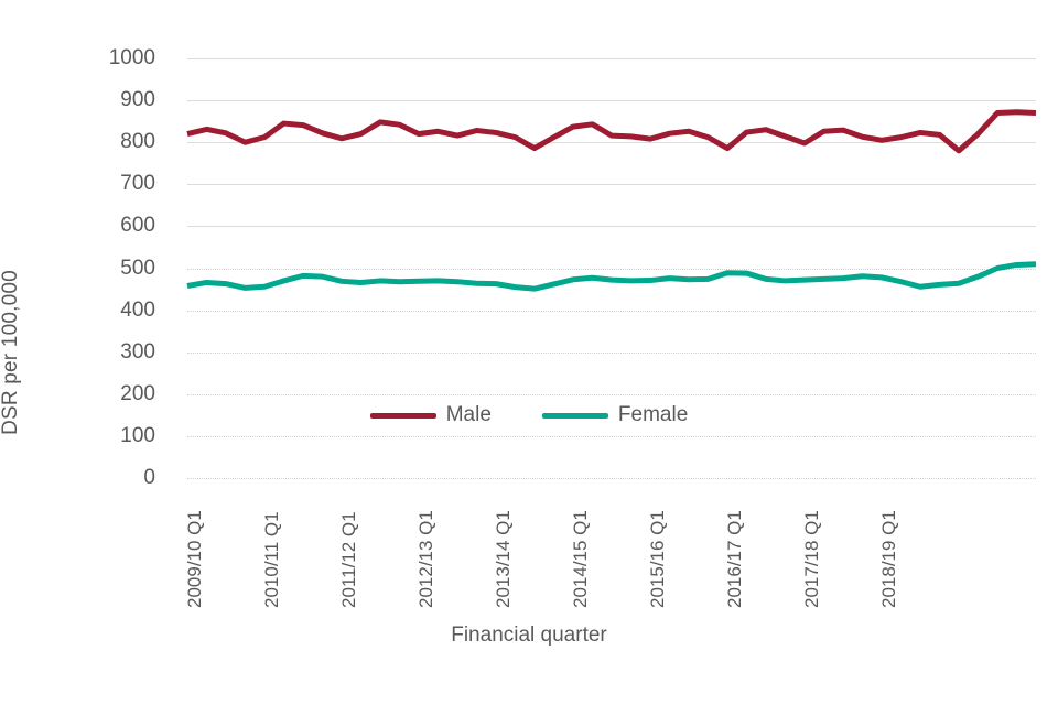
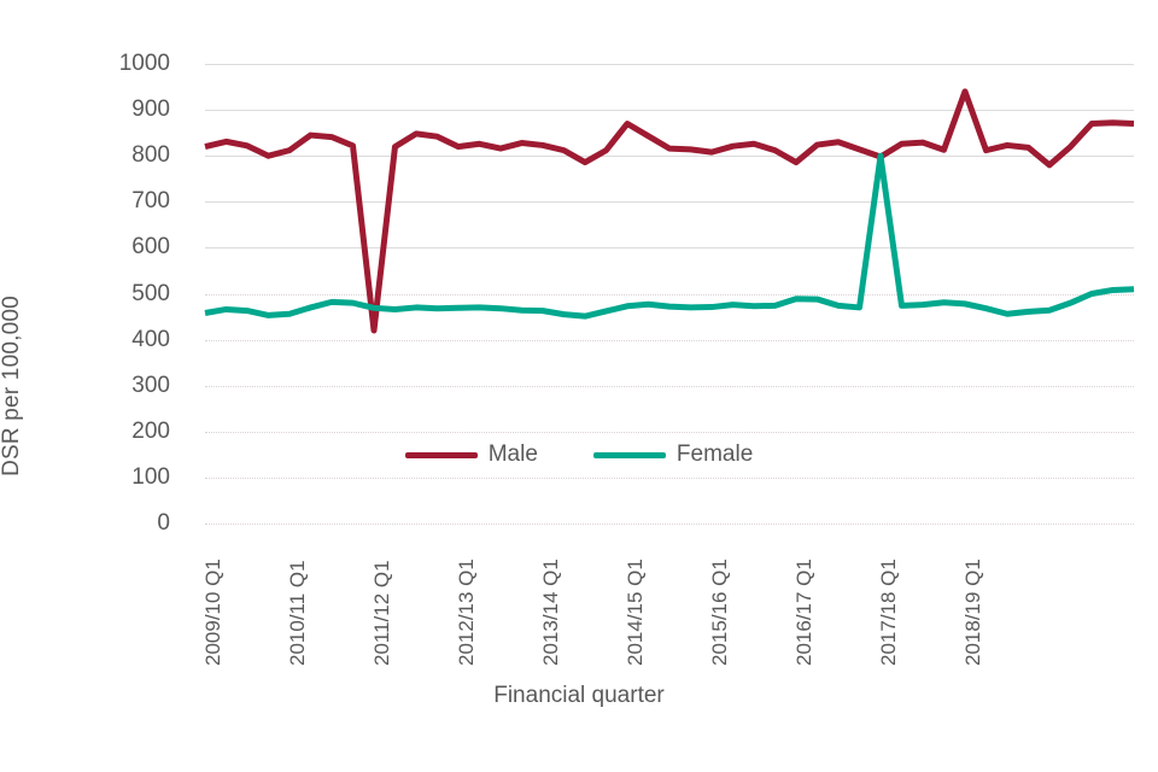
Male/2011/12 Q1: 810 -> 420
Male/2014/15 Q1: 840 -> 870
Female/2017/18 Q1: 470 -> 800
Male/2018/19 Q1: 800 -> 940
